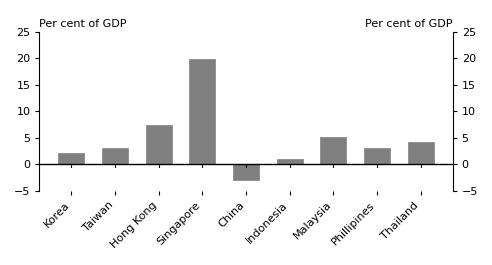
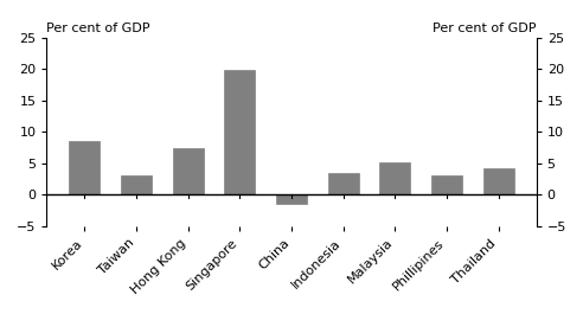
Korea: 2.2 -> 8.6
China: -3.0 -> -1.4
Indonesia: 1.0 -> 3.4
